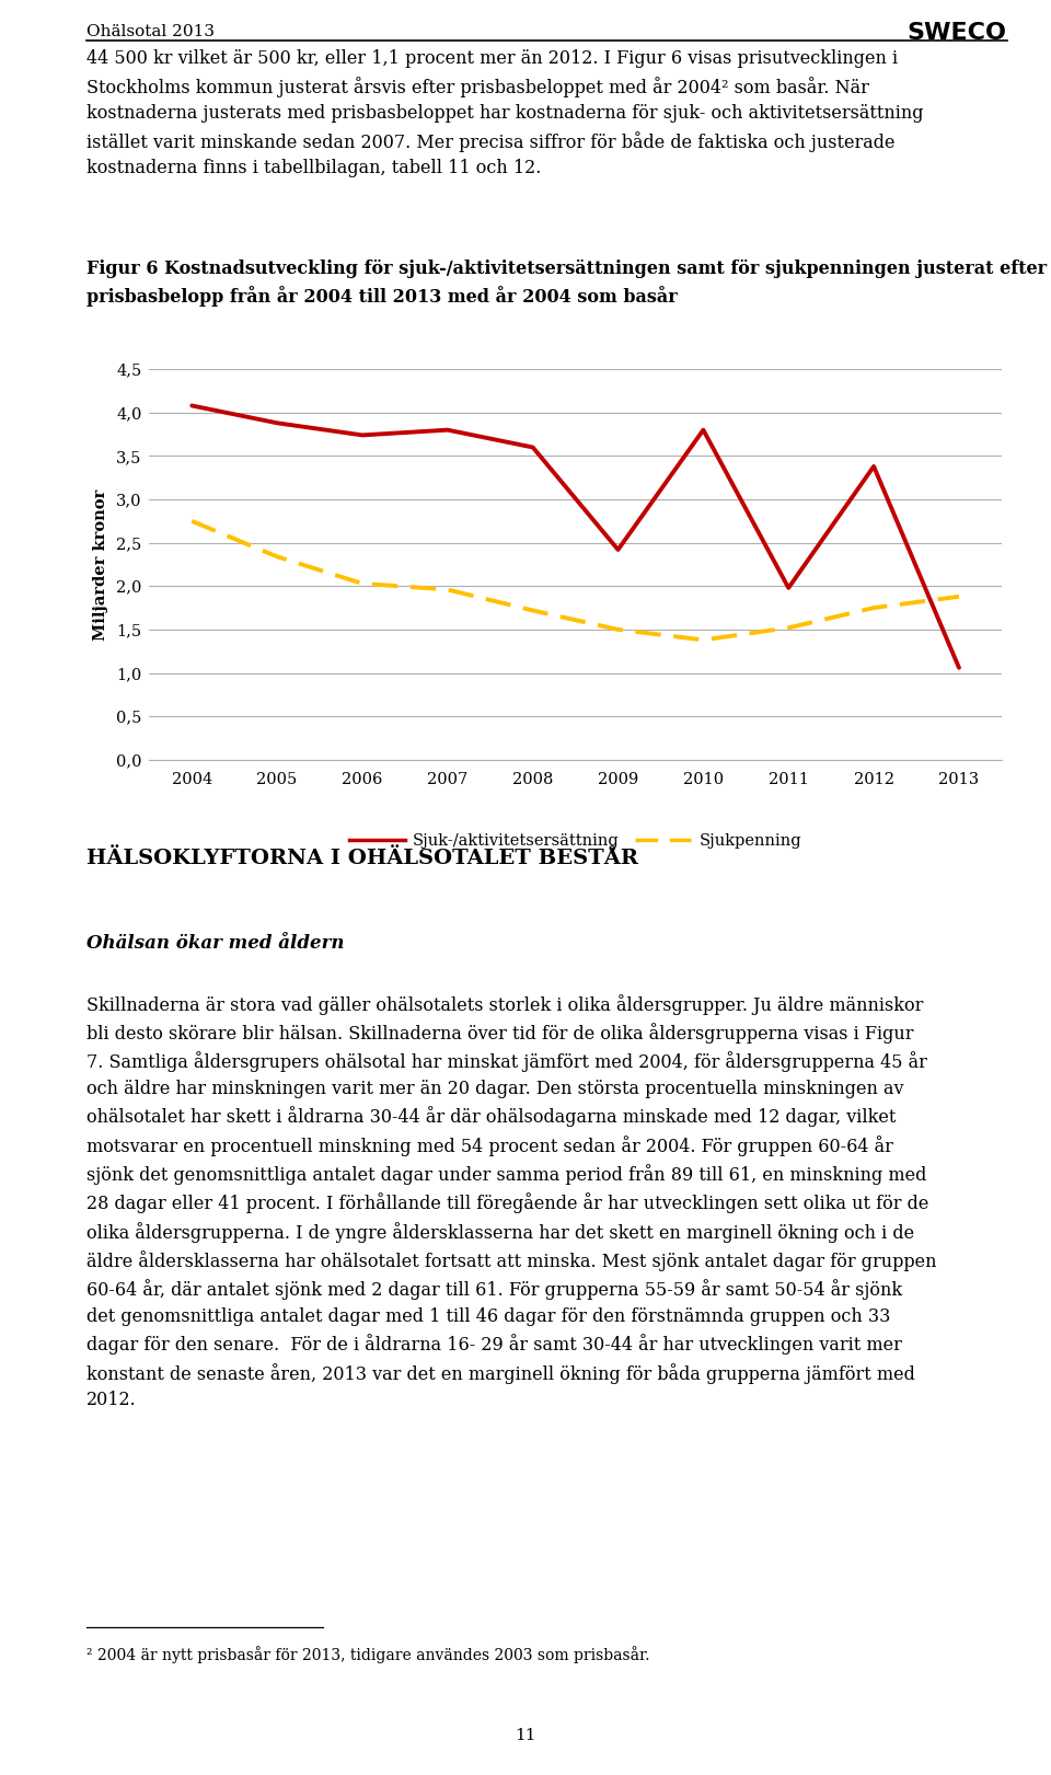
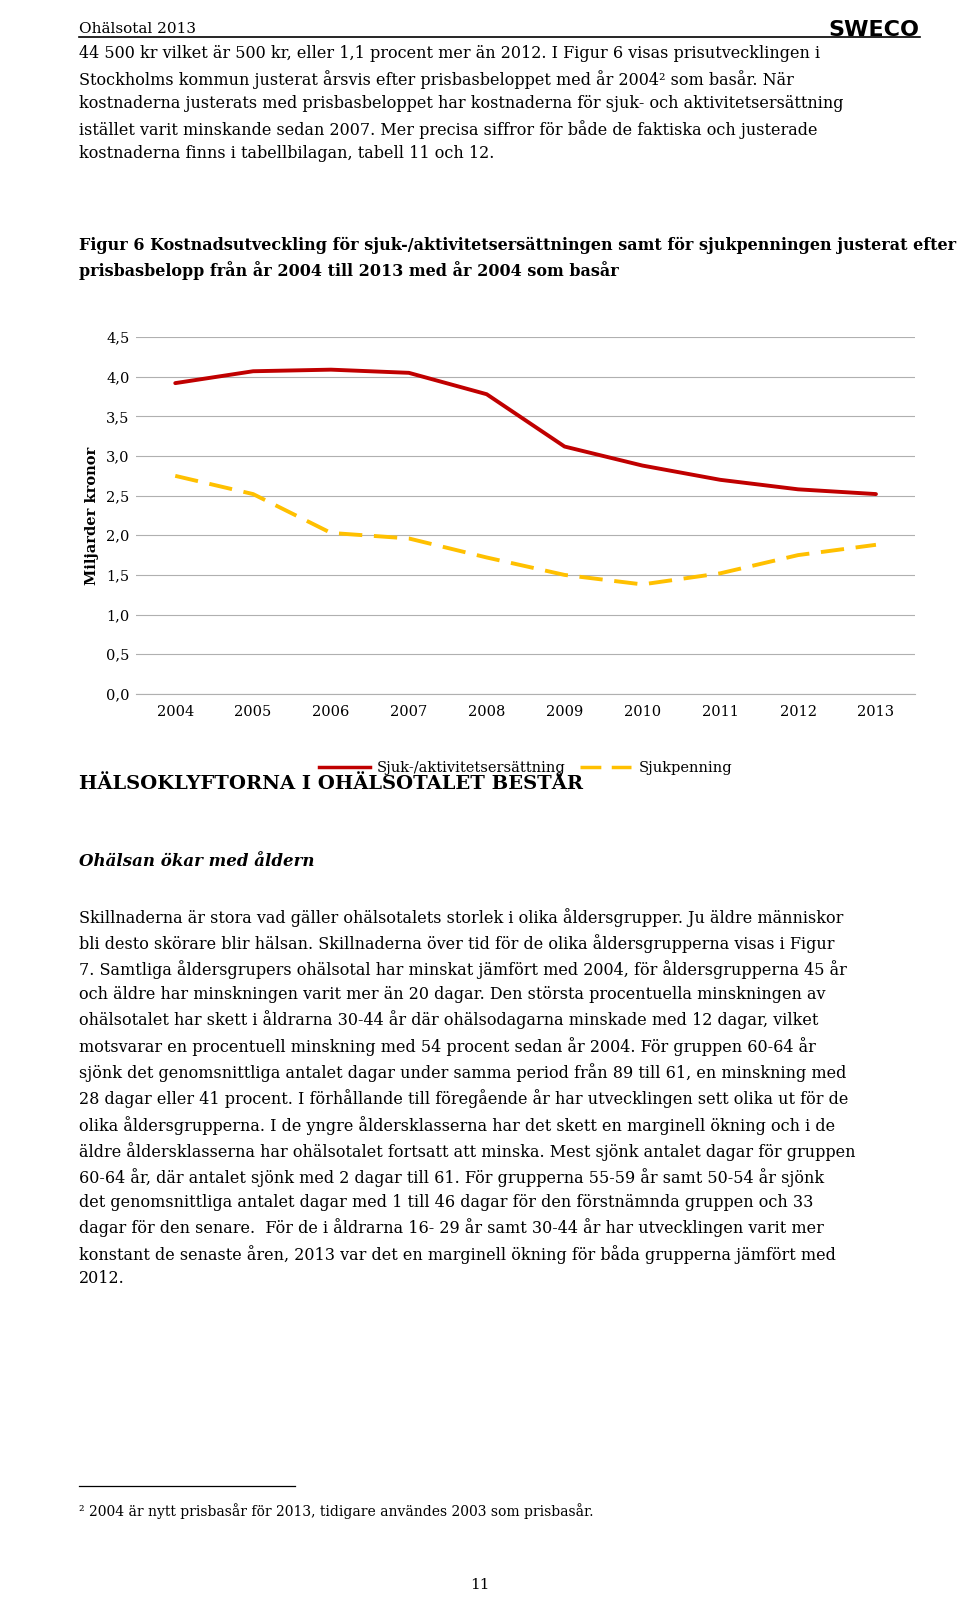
Sjuk-/aktivitetsersättning/2004: 4,08 -> 3,92
Sjuk-/aktivitetsersättning/2005: 3,88 -> 4,07
Sjukpenning/2005: 2,34 -> 2,52
Sjuk-/aktivitetsersättning/2006: 3,74 -> 4,09
Sjuk-/aktivitetsersättning/2007: 3,80 -> 4,05
Sjuk-/aktivitetsersättning/2008: 3,60 -> 3,78
Sjuk-/aktivitetsersättning/2009: 2,42 -> 3,12
Sjuk-/aktivitetsersättning/2010: 3,80 -> 2,88
Sjuk-/aktivitetsersättning/2011: 1,98 -> 2,70
Sjuk-/aktivitetsersättning/2012: 3,38 -> 2,58
Sjuk-/aktivitetsersättning/2013: 1,06 -> 2,52
